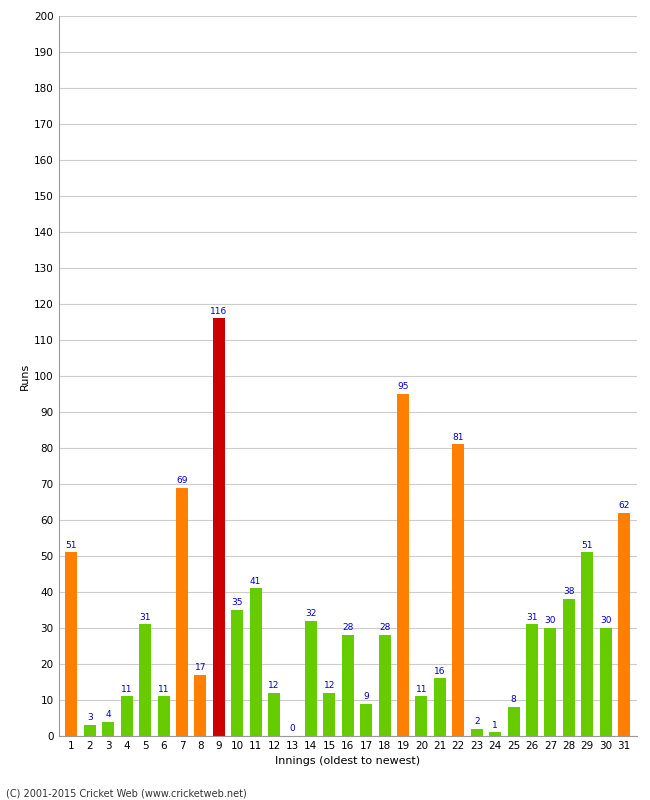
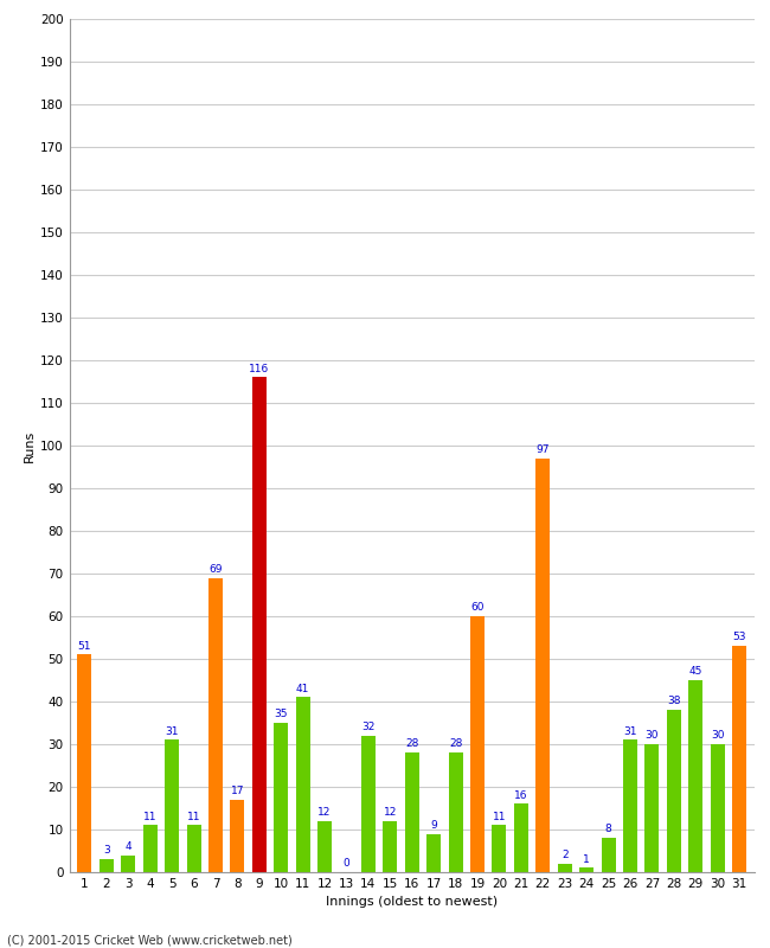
19: 95 -> 60
22: 81 -> 97
29: 51 -> 45
31: 62 -> 53
